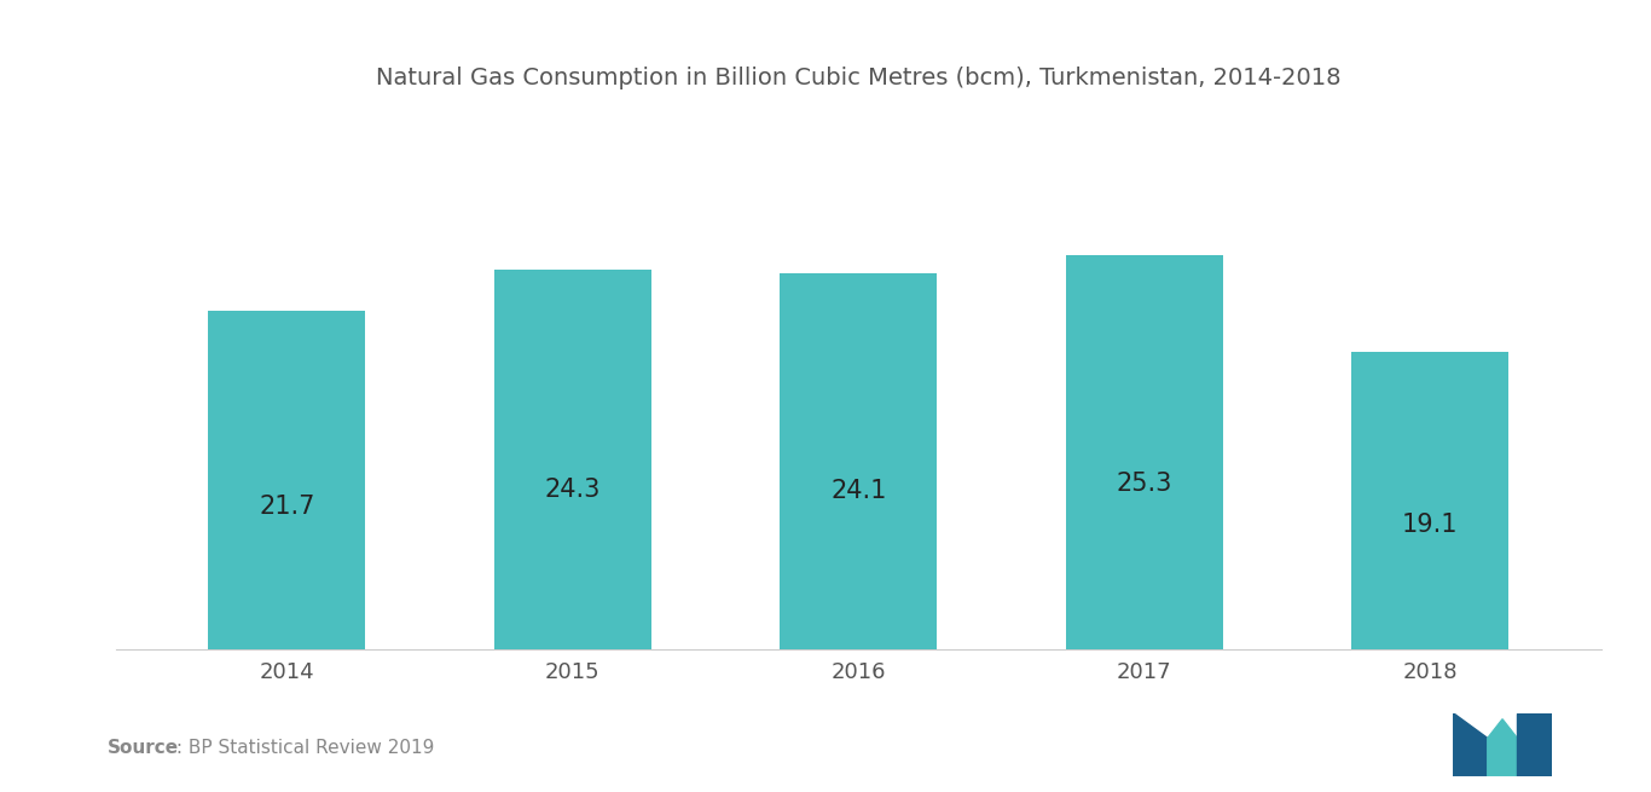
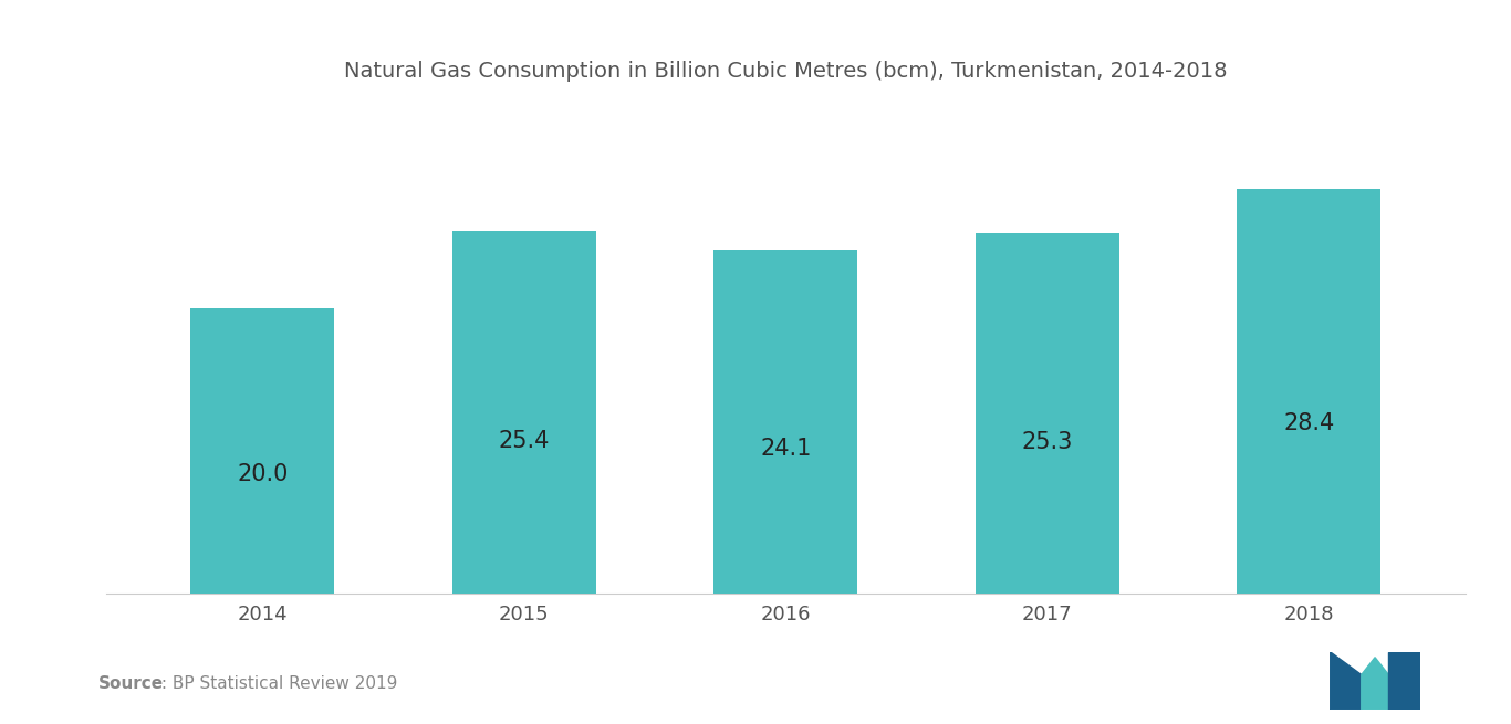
2014: 21.7 -> 20.0
2015: 24.3 -> 25.4
2018: 19.1 -> 28.4
